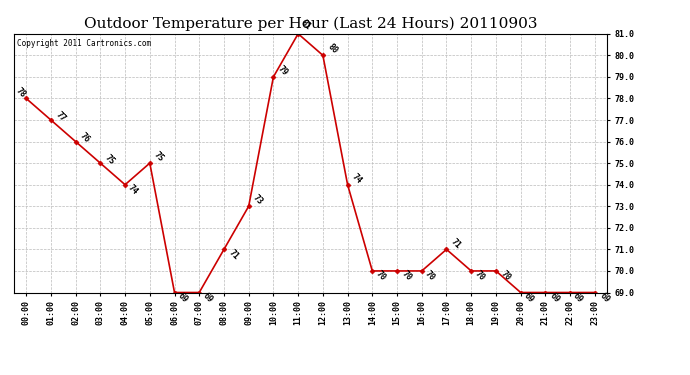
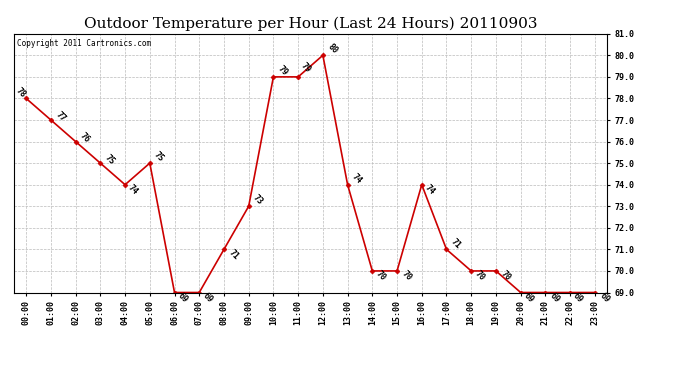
11:00: 81 -> 79
16:00: 70 -> 74
